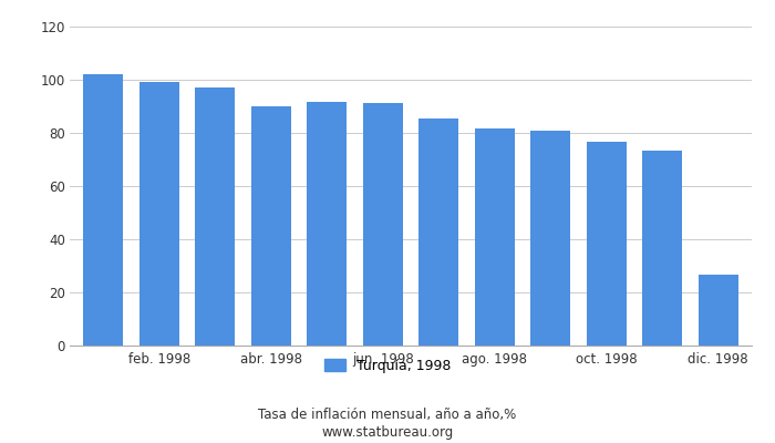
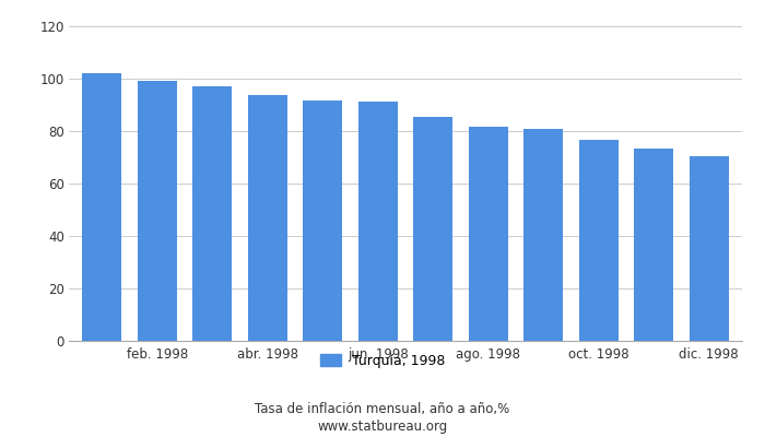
abr. 1998: 90.0 -> 93.9
dic. 1998: 26.5 -> 70.5
